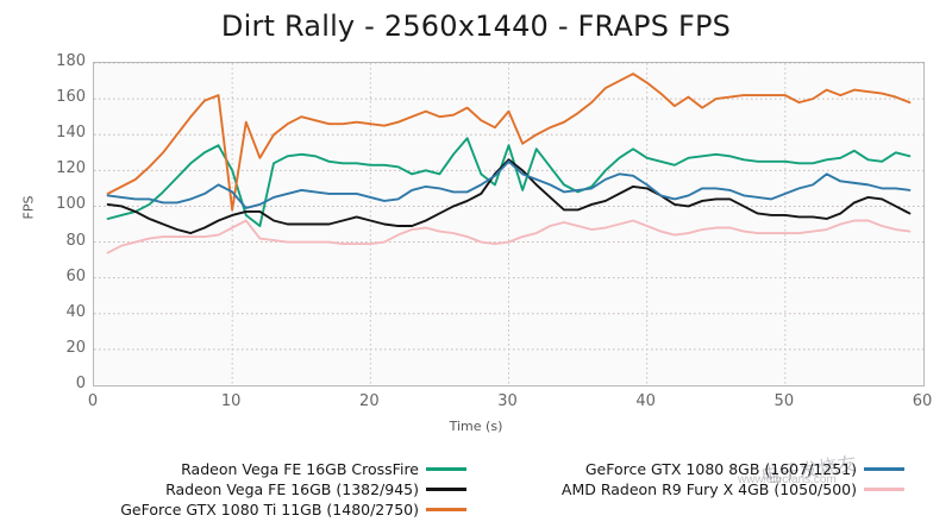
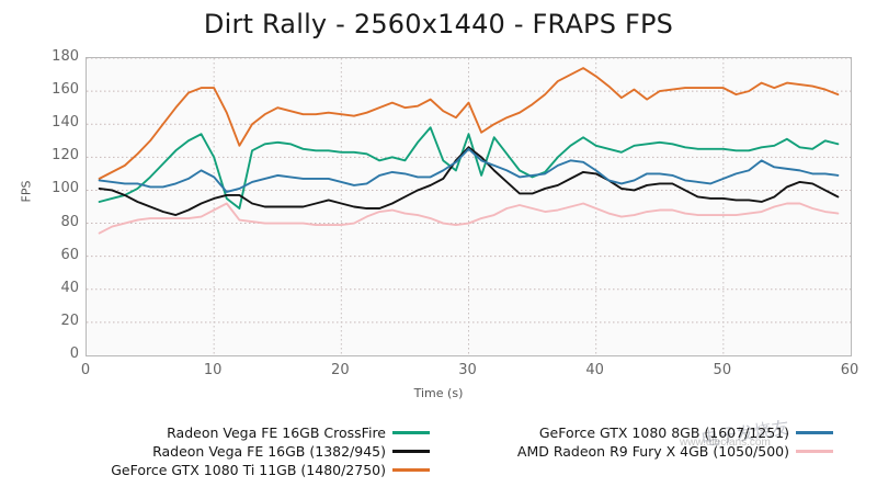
GeForce GTX 1080 Ti 11GB (1480/2750)/10: 98 -> 162
